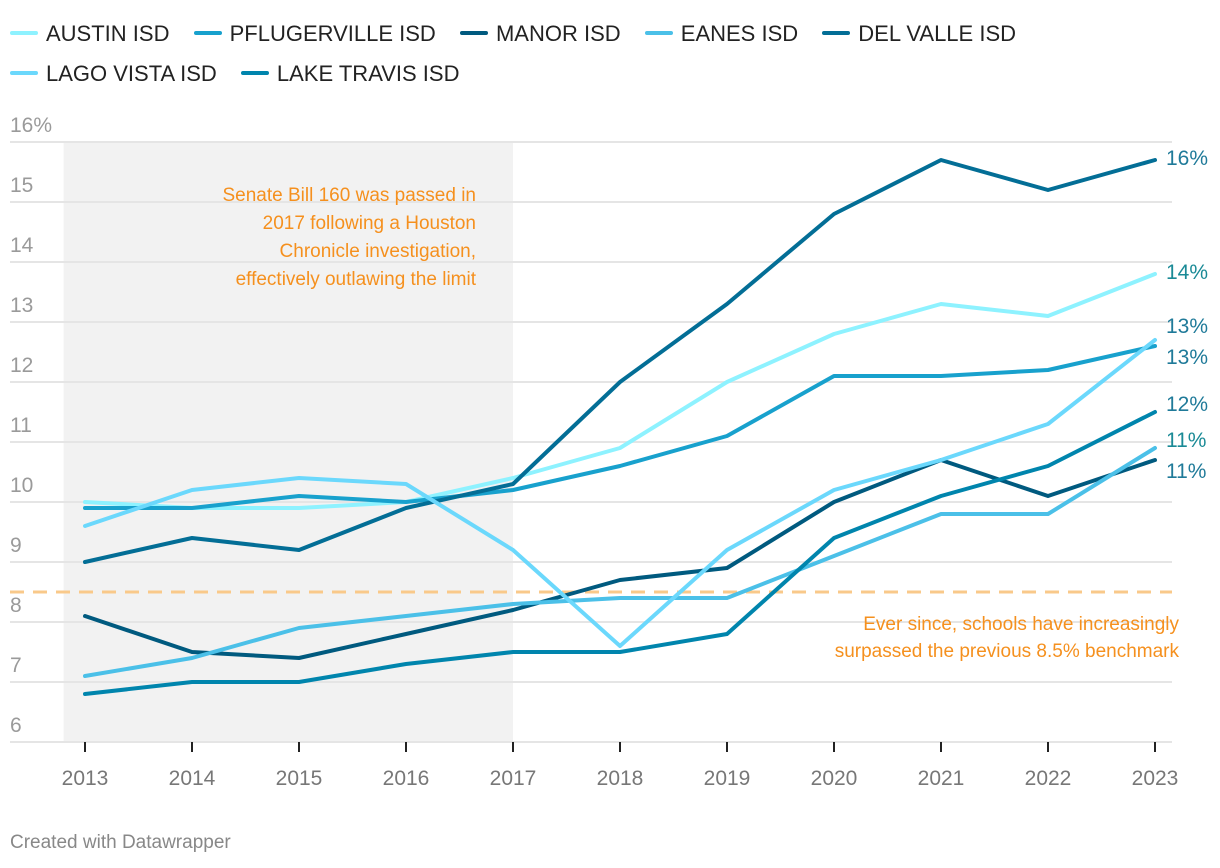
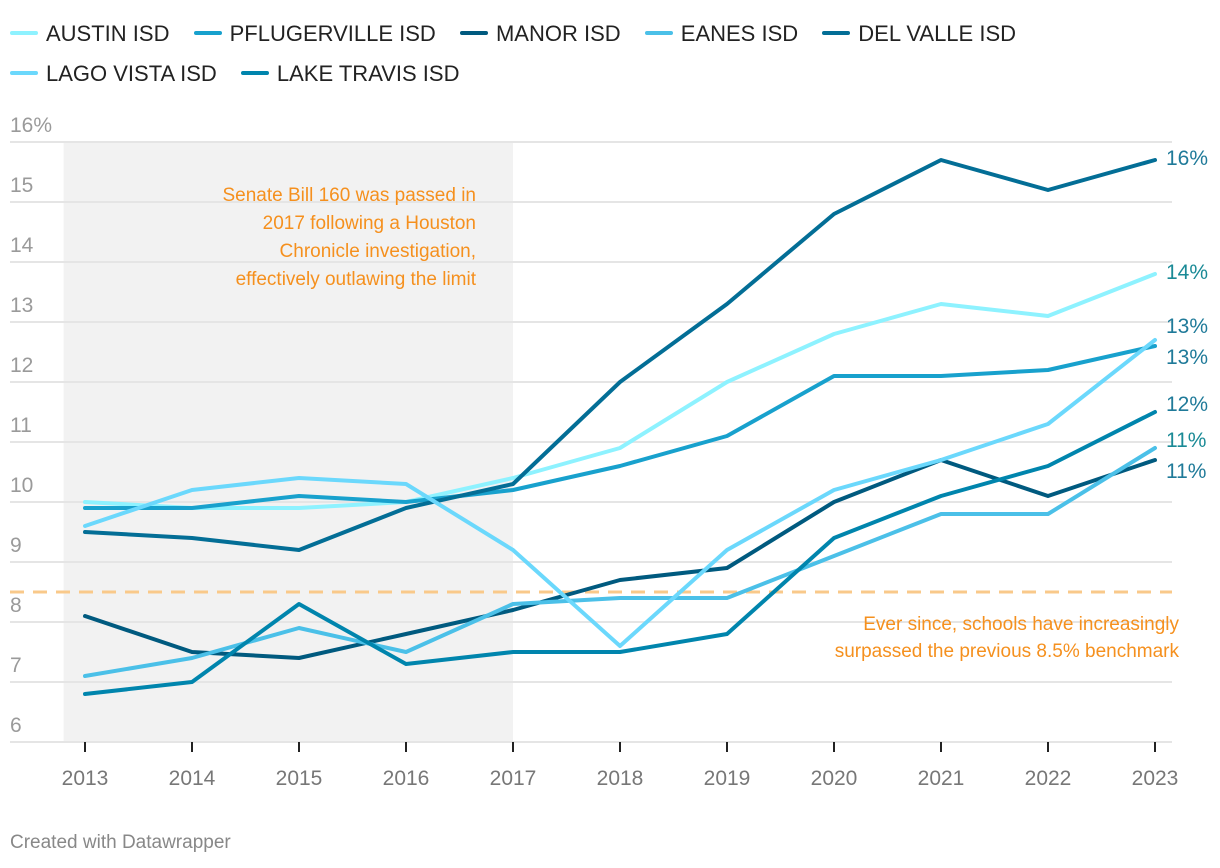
DEL VALLE ISD/2013: 9.0% -> 9.5%
LAKE TRAVIS ISD/2015: 7.0% -> 8.3%
EANES ISD/2016: 8.1% -> 7.5%
